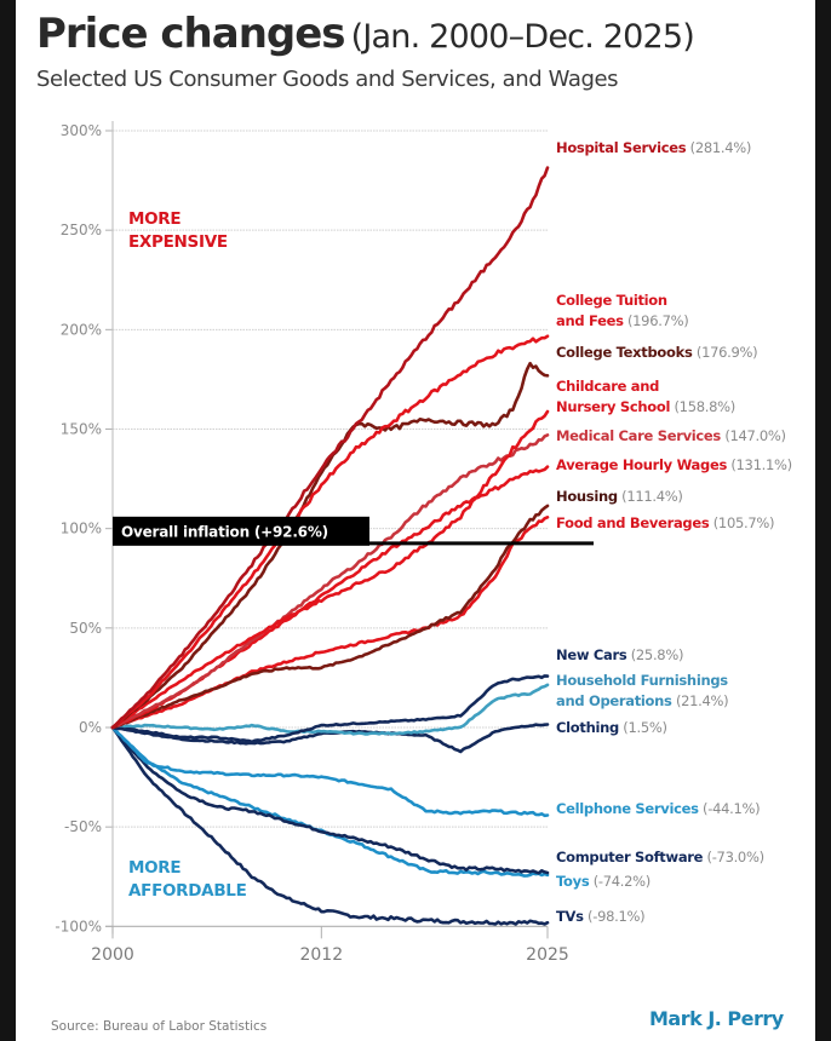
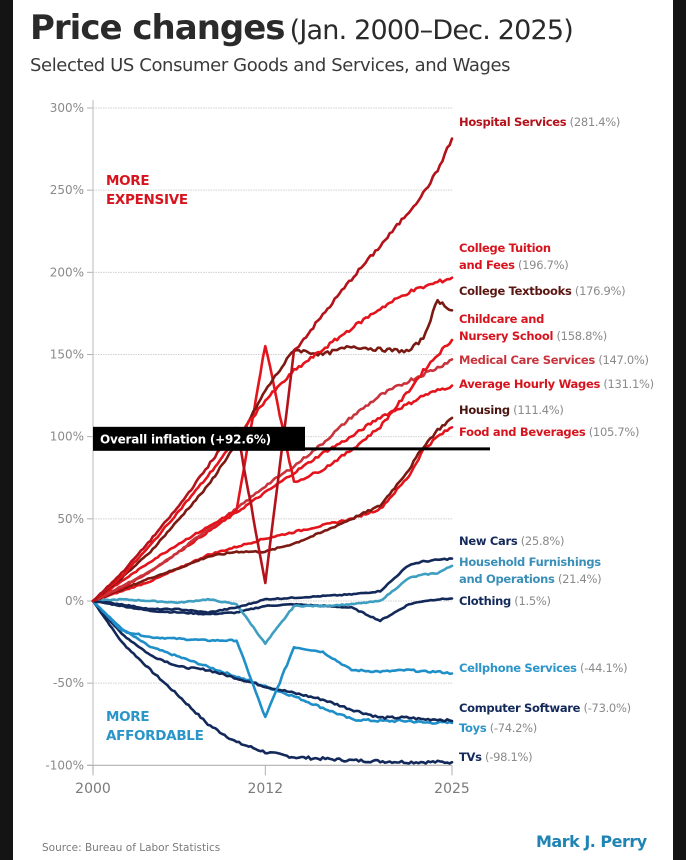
Hospital Services/2012: 130% -> 11%
Childcare and Nursery School/2012: 64% -> 156%
Household Furnishings and Operations/2012: -2% -> -26%
Cellphone Services/2012: -25% -> -71%
